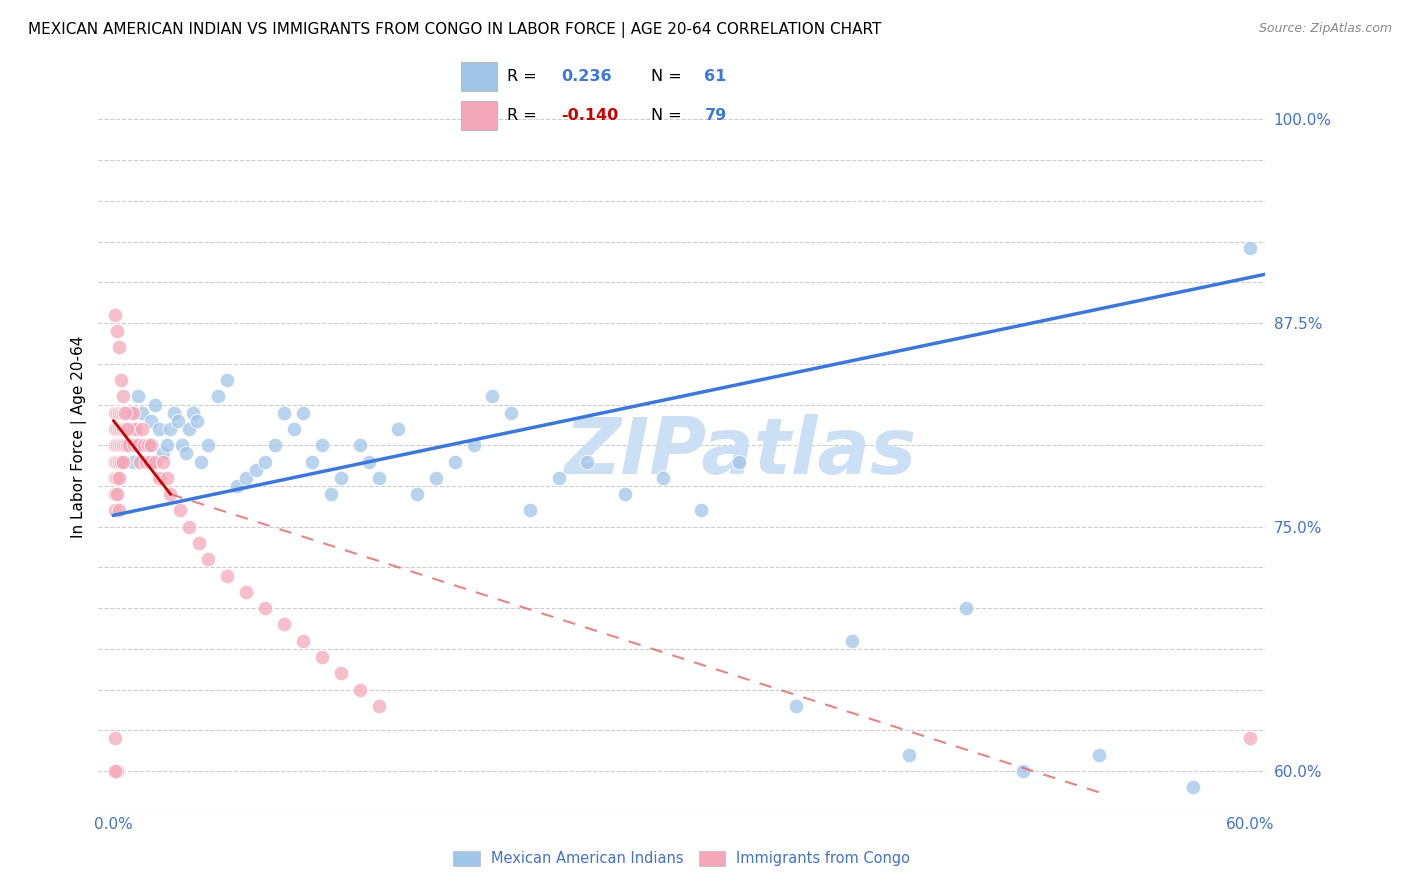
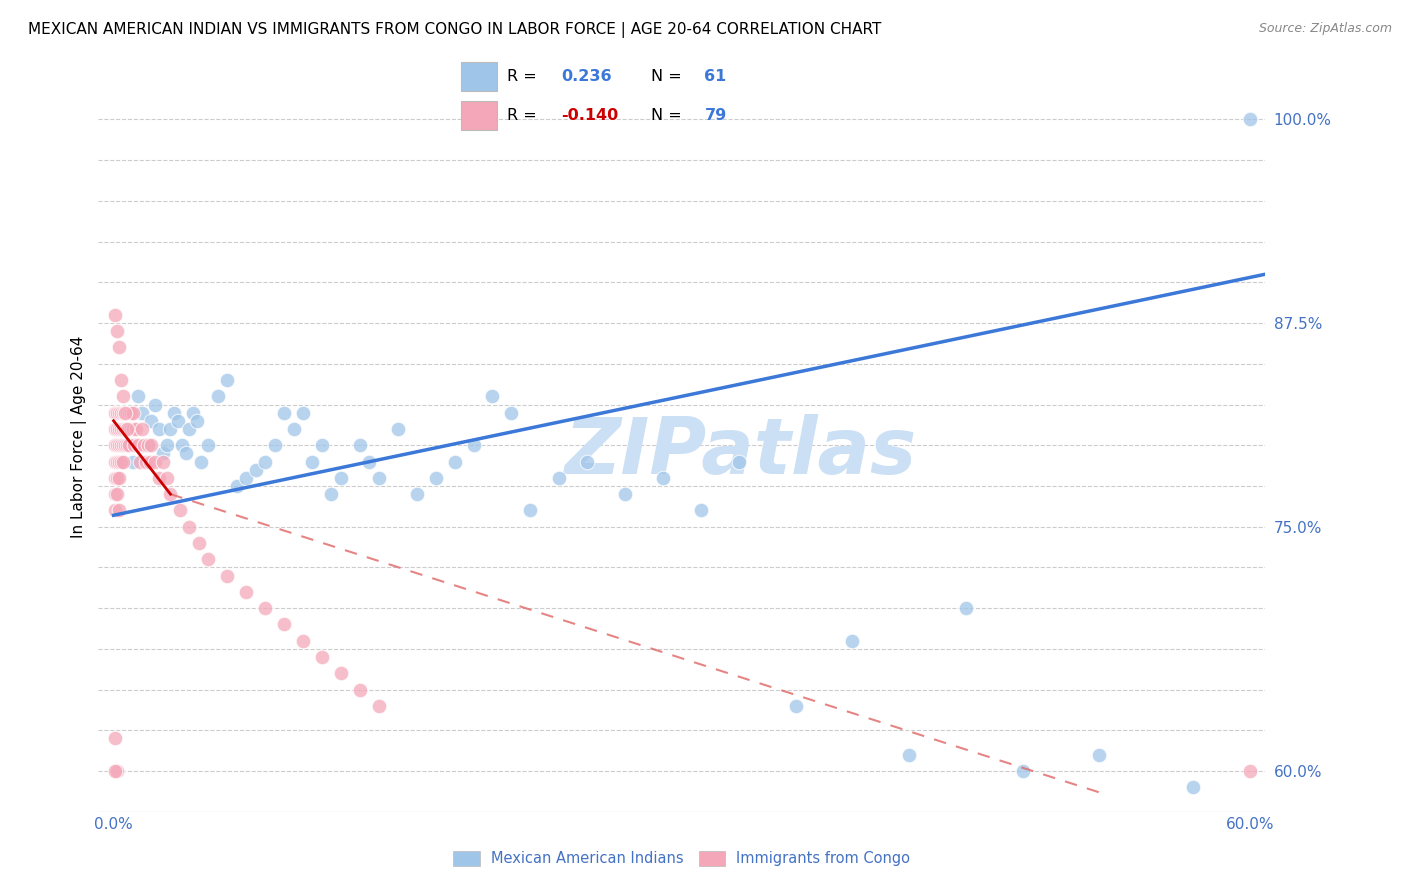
Mexican American Indians/60.0%: 92.1% -> 100.0%
Immigrants from Congo/60.0%: 62% -> 60%
